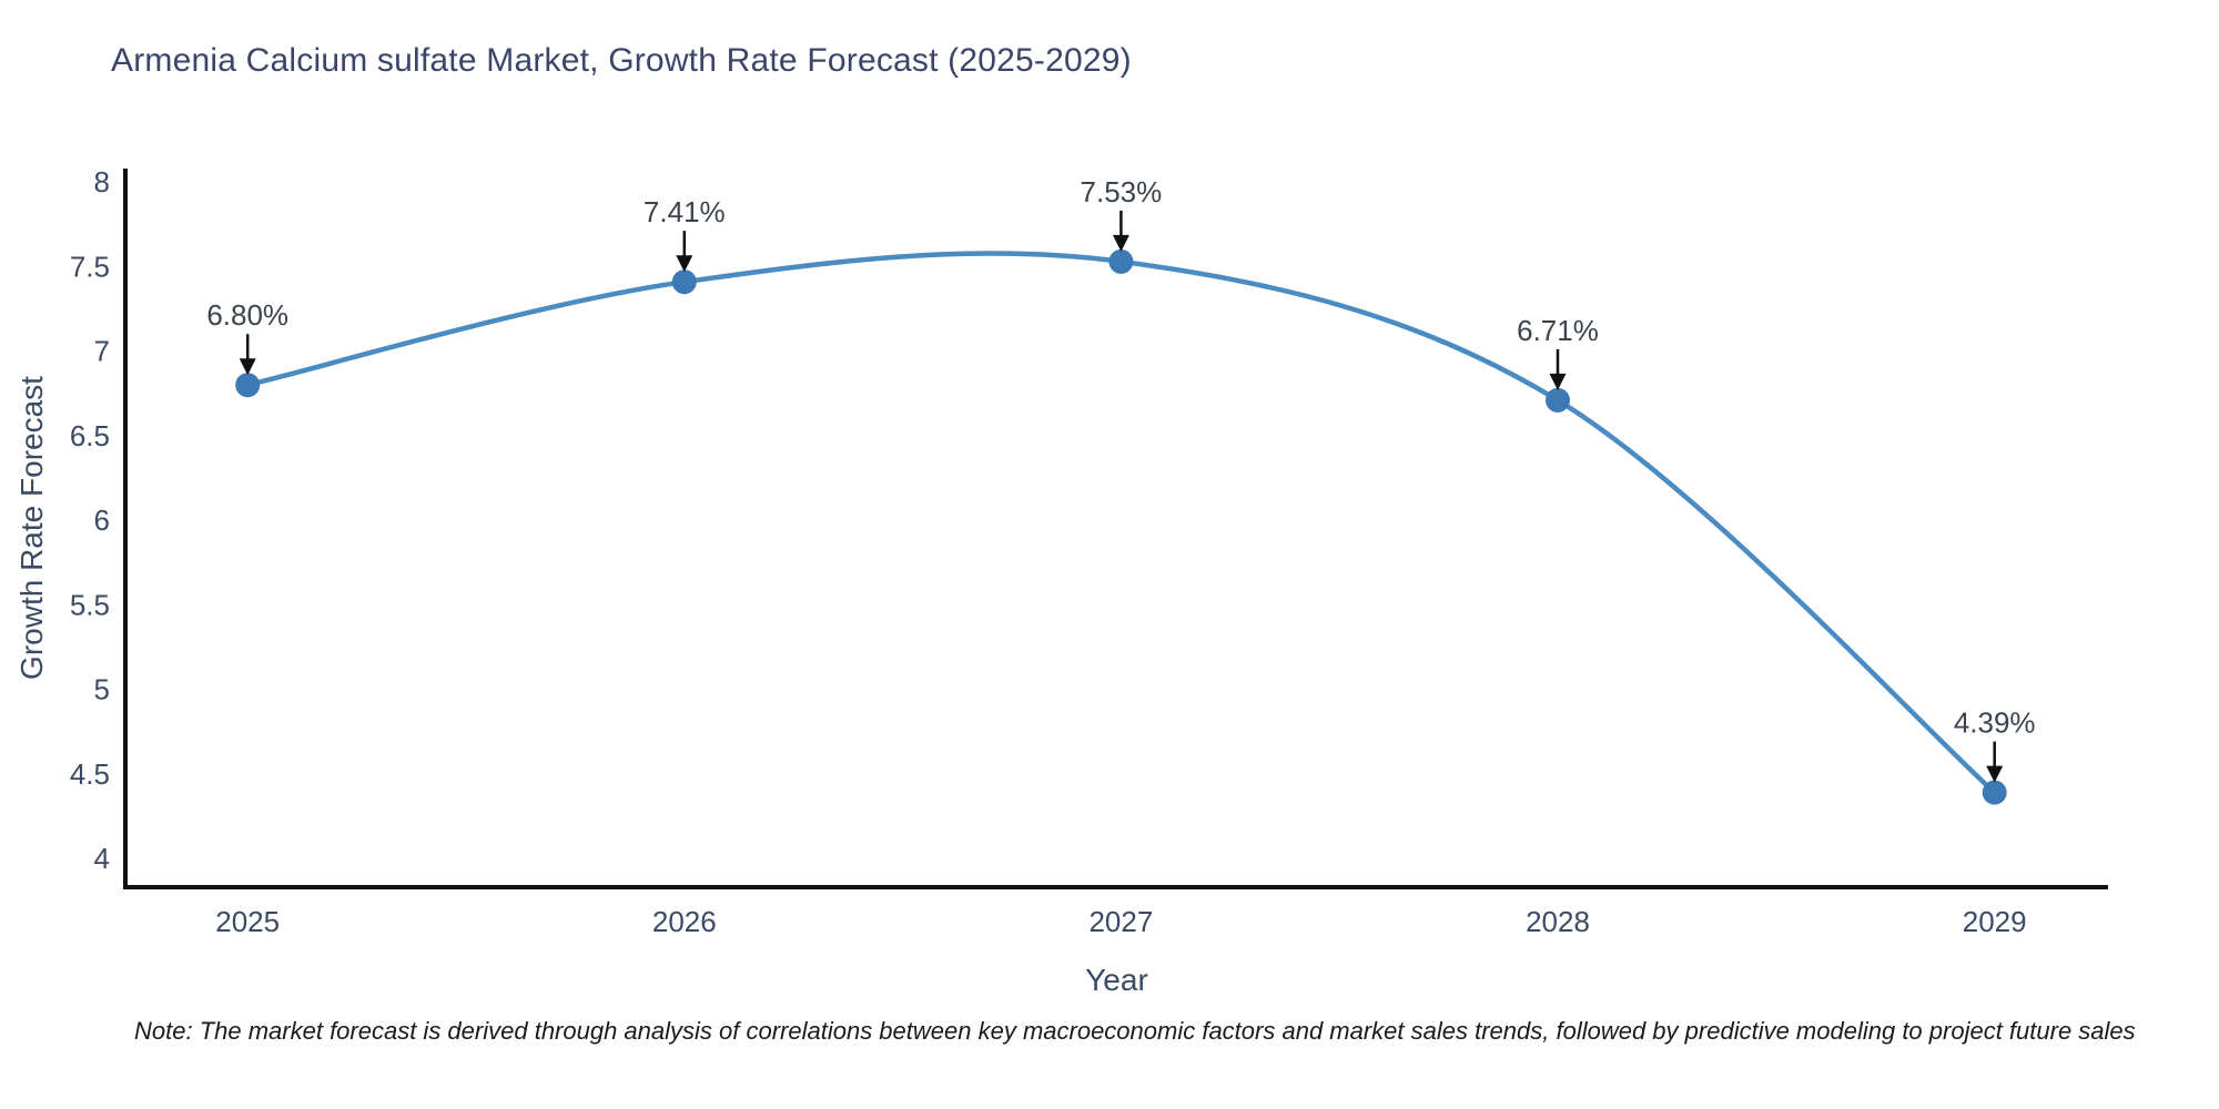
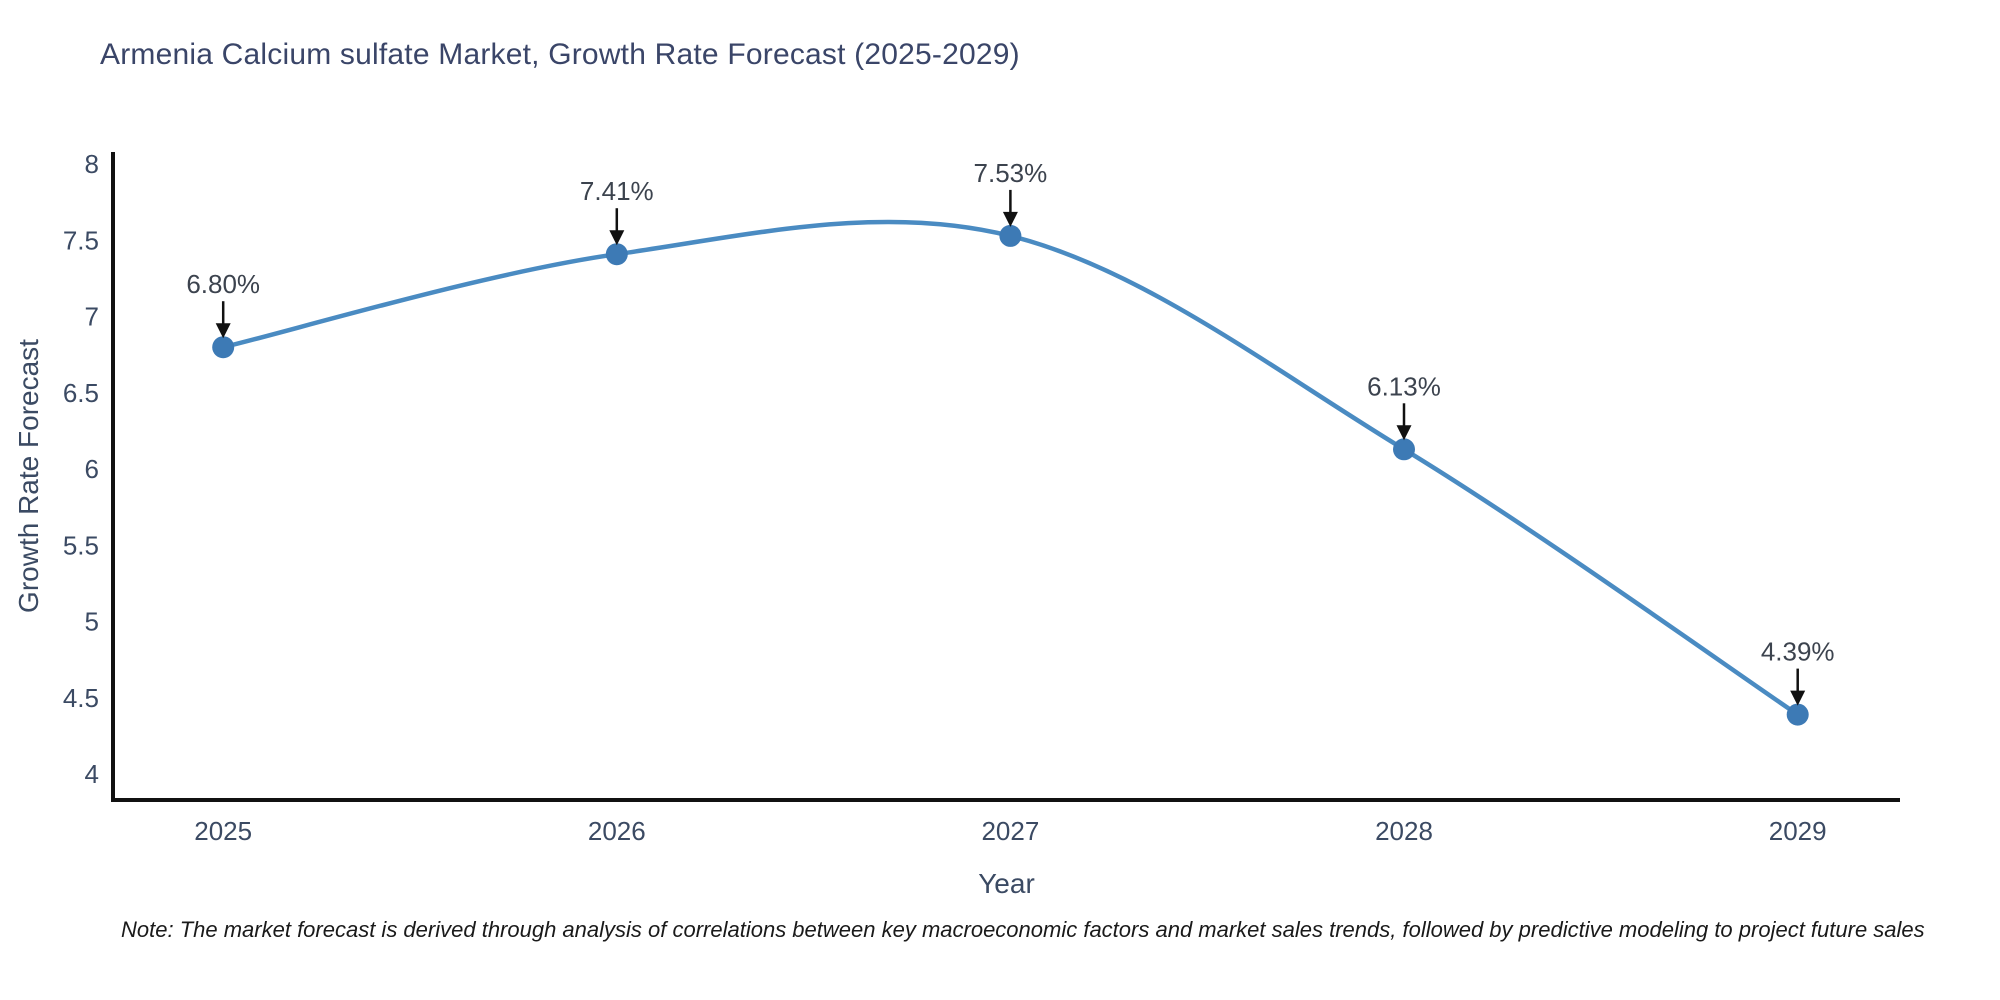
2028: 6.71% -> 6.13%
